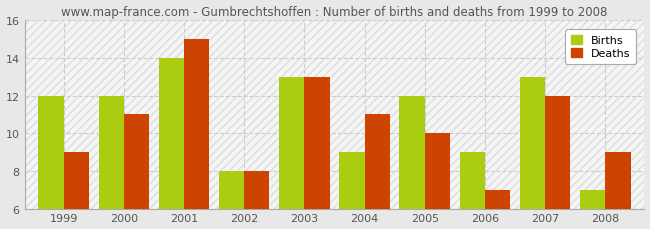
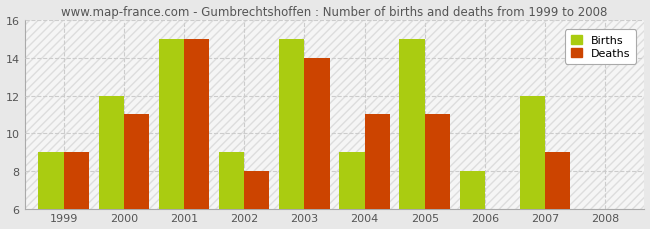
Births/1999: 12 -> 9
Births/2001: 14 -> 15
Births/2002: 8 -> 9
Births/2003: 13 -> 15
Deaths/2003: 13 -> 14
Births/2005: 12 -> 15
Deaths/2005: 10 -> 11
Births/2006: 9 -> 8
Deaths/2006: 7 -> 6
Births/2007: 13 -> 12
Deaths/2007: 12 -> 9
Births/2008: 7 -> 6
Deaths/2008: 9 -> 6
